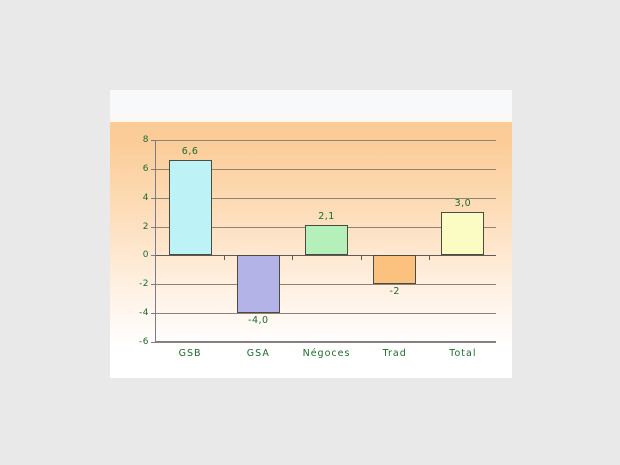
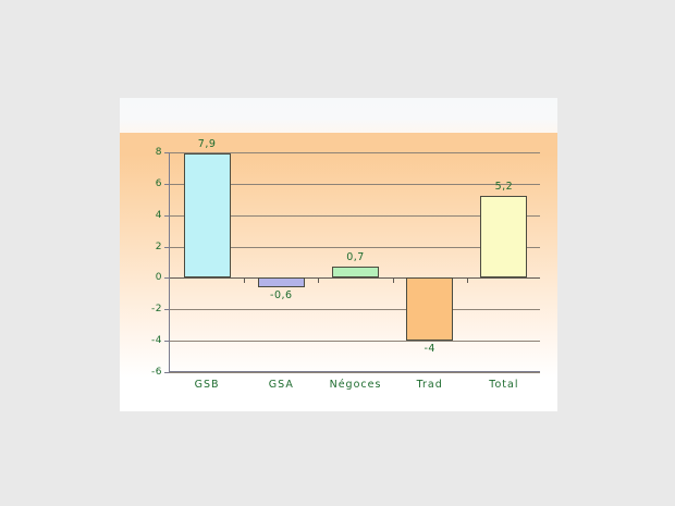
GSB: 6,6 -> 7,9
GSA: -4,0 -> -0,6
Négoces: 2,1 -> 0,7
Trad: -2 -> -4
Total: 3,0 -> 5,2
